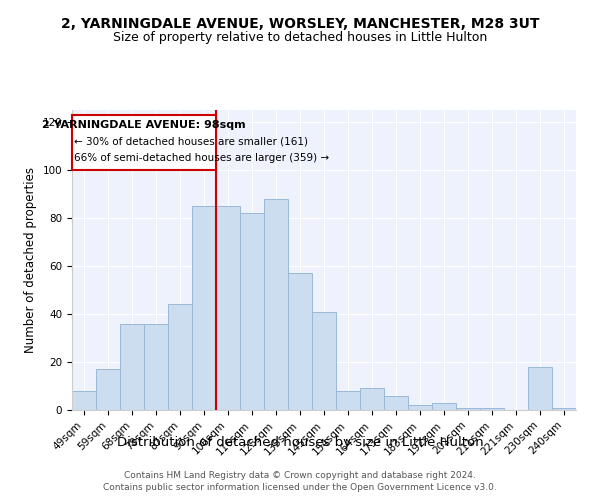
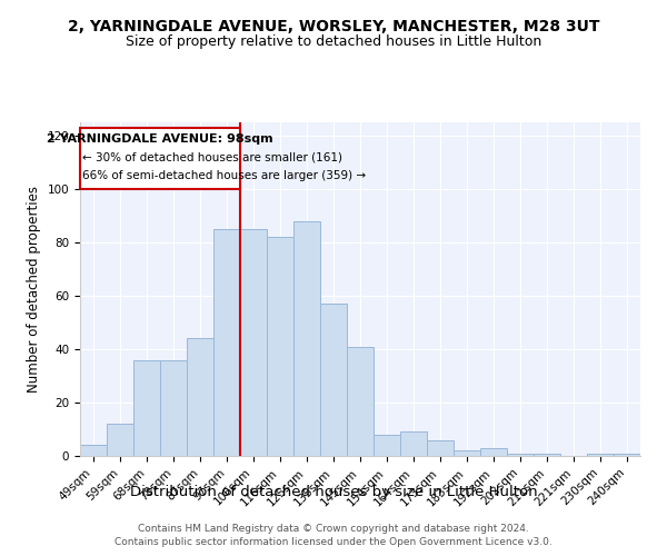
49sqm: 8 -> 4
59sqm: 17 -> 12
230sqm: 18 -> 1
